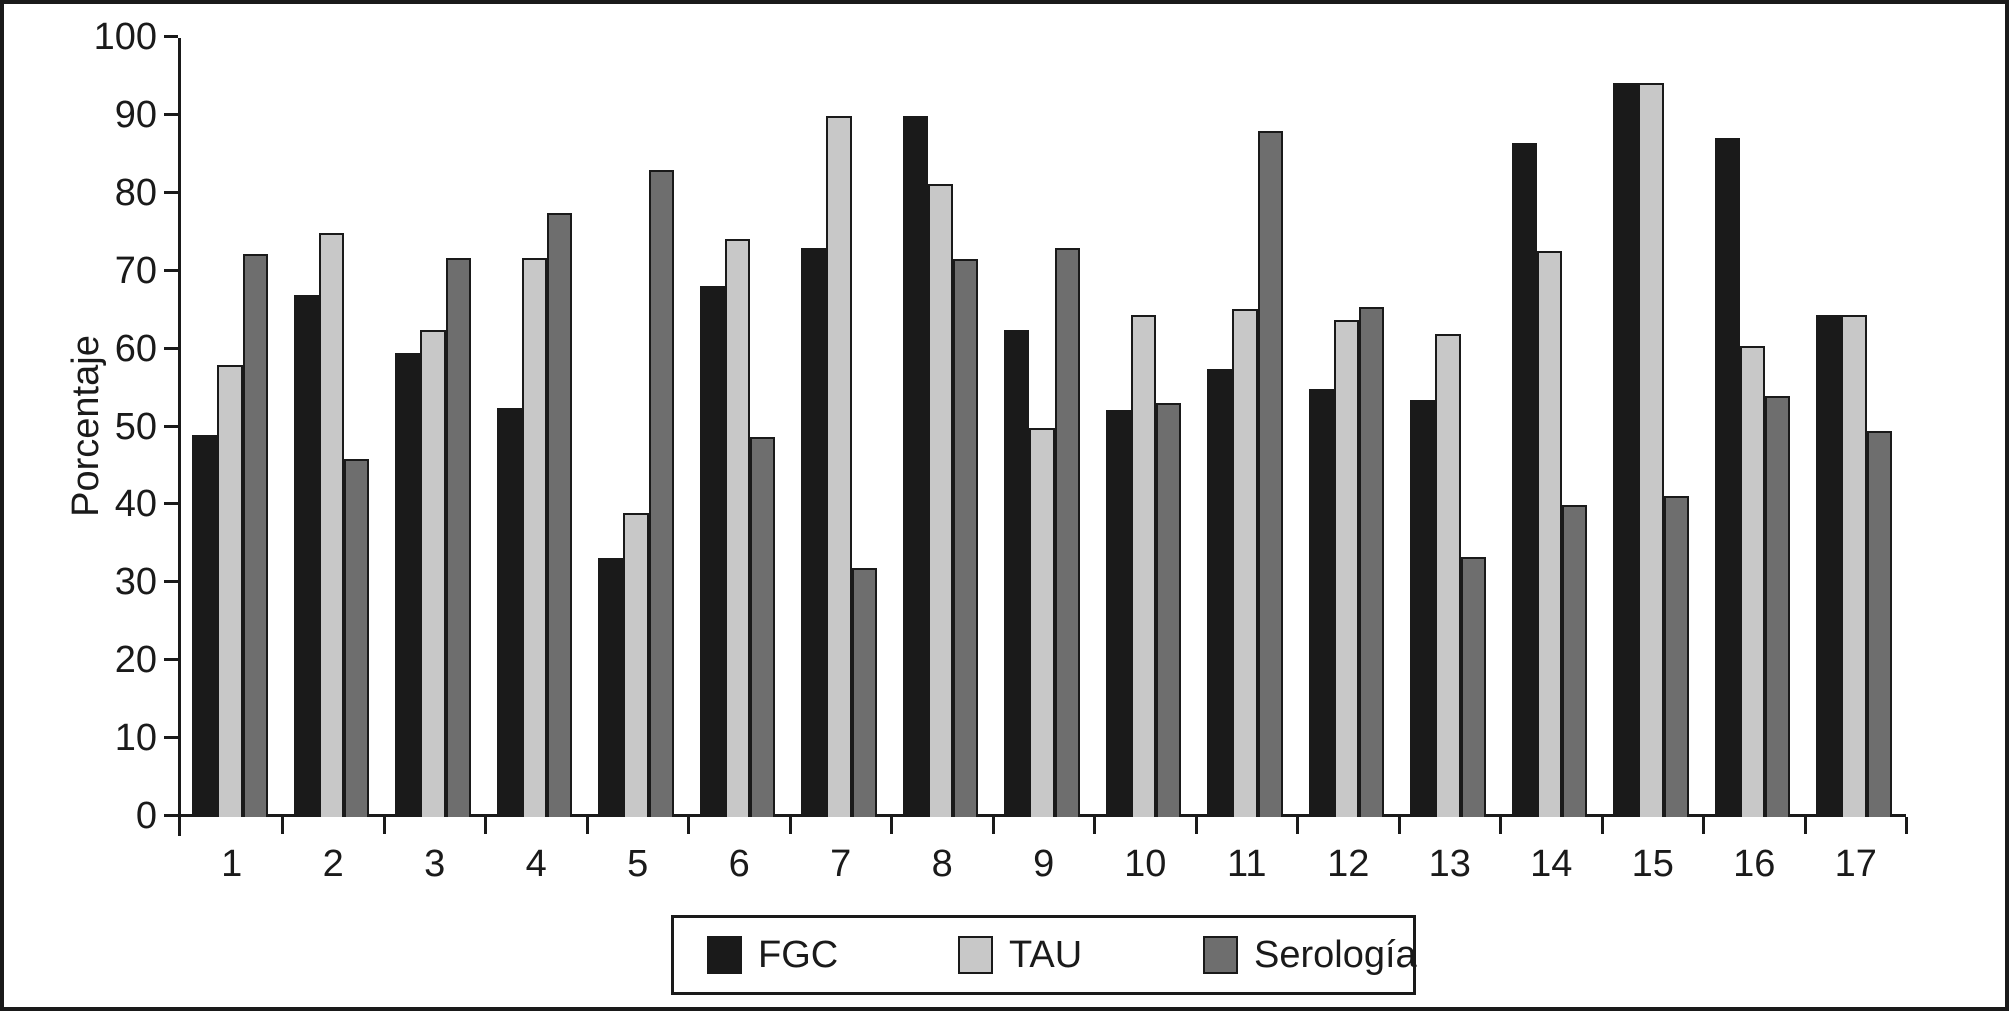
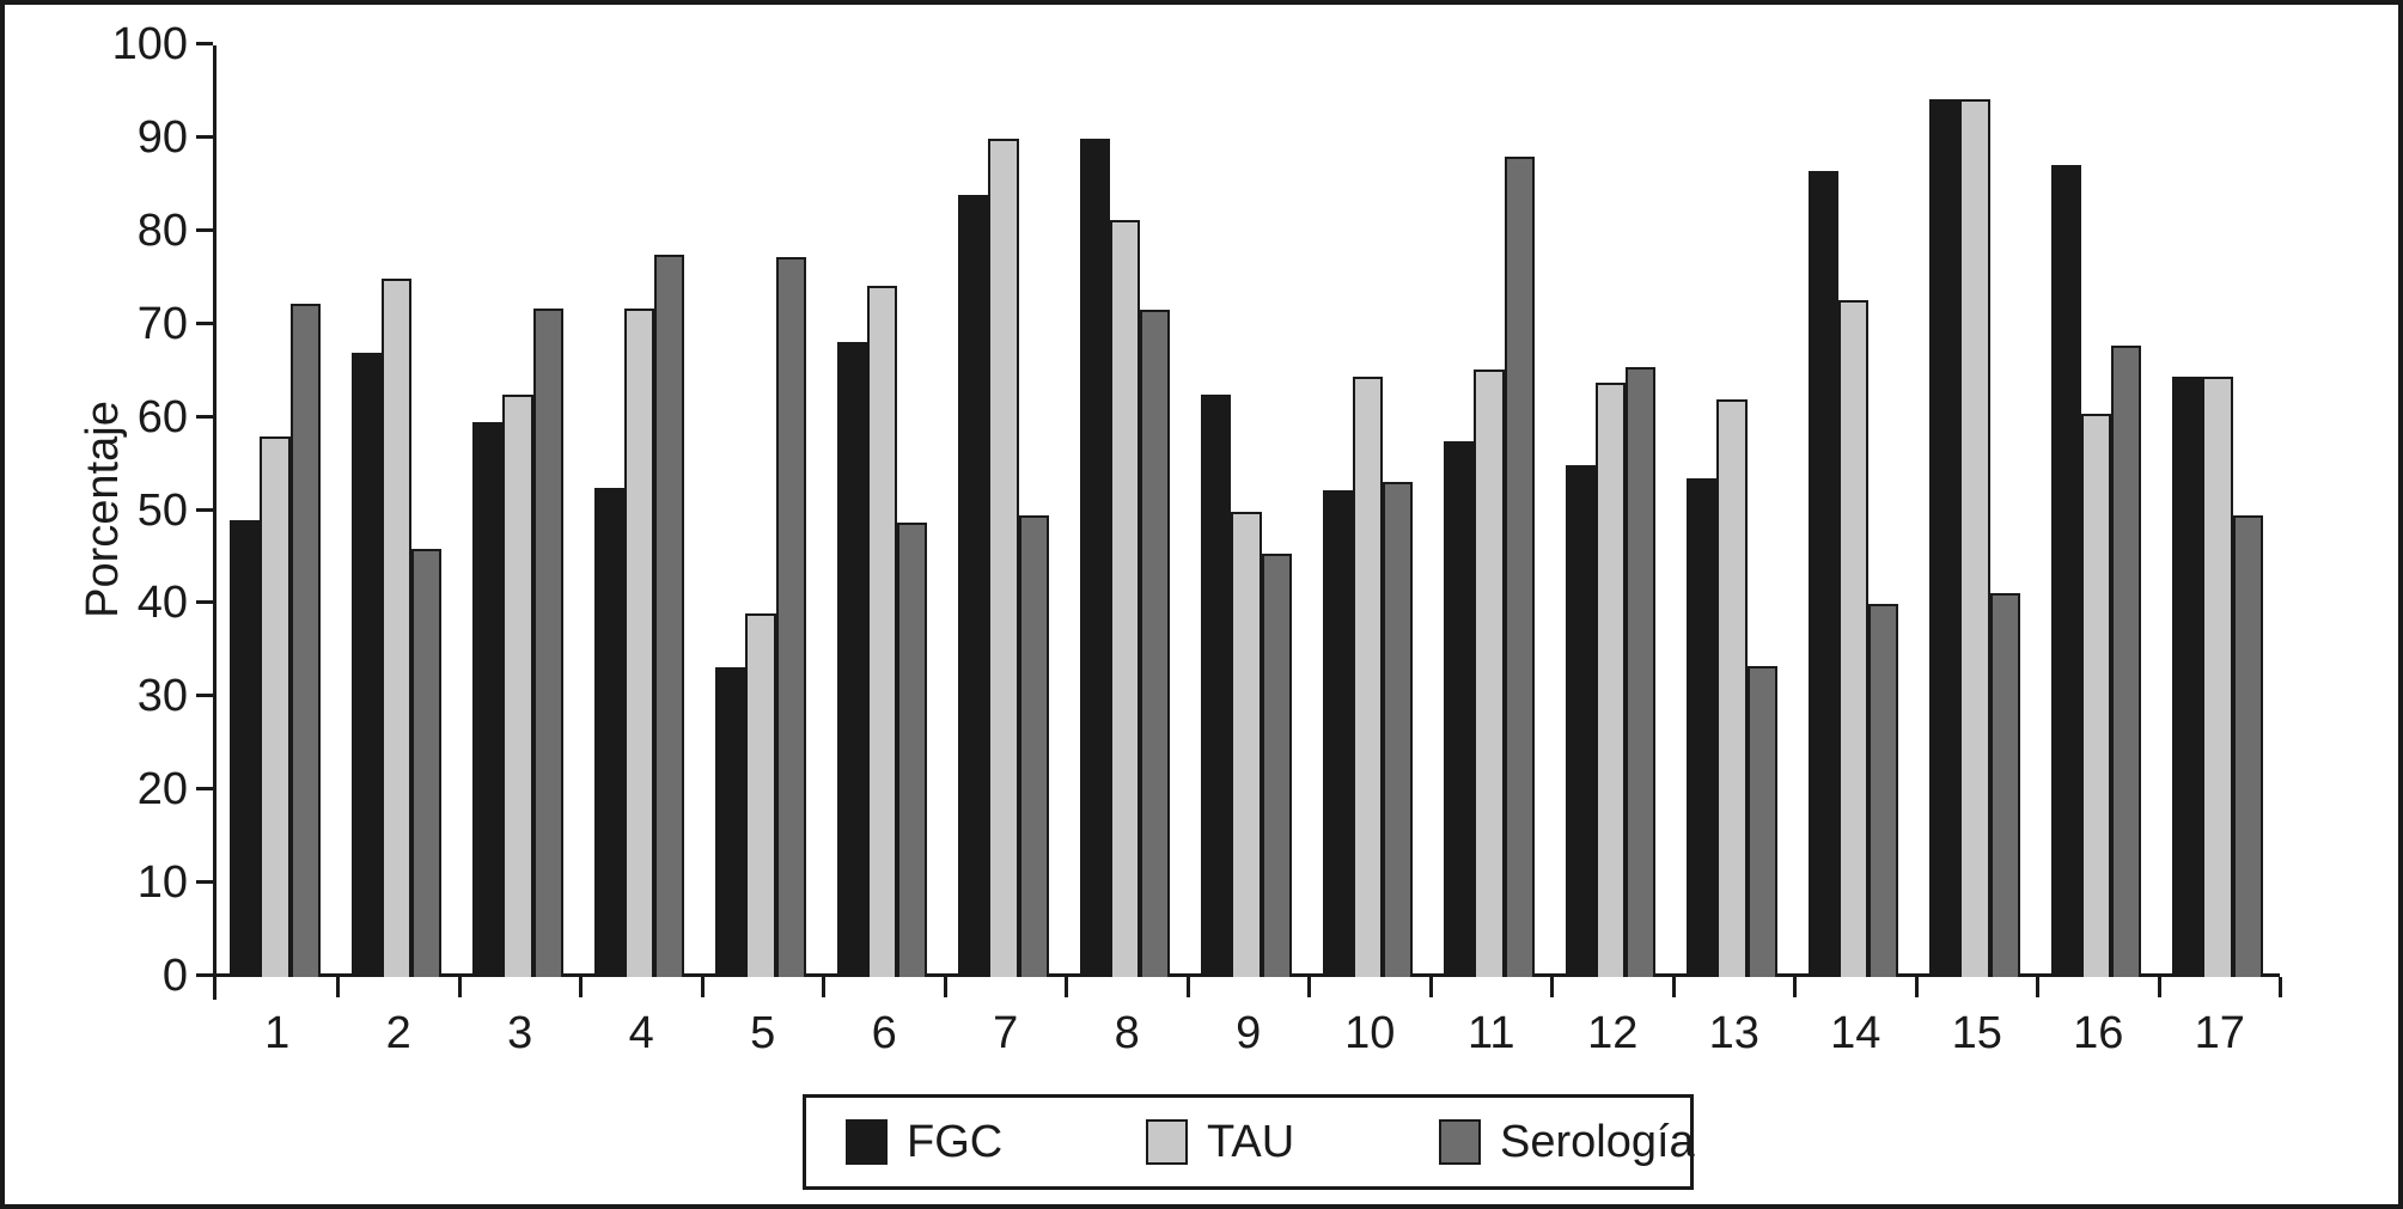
Serología/5: 83 -> 77
FGC/7: 73 -> 84
Serología/7: 32 -> 50
Serología/9: 73 -> 46
Serología/16: 54 -> 68
